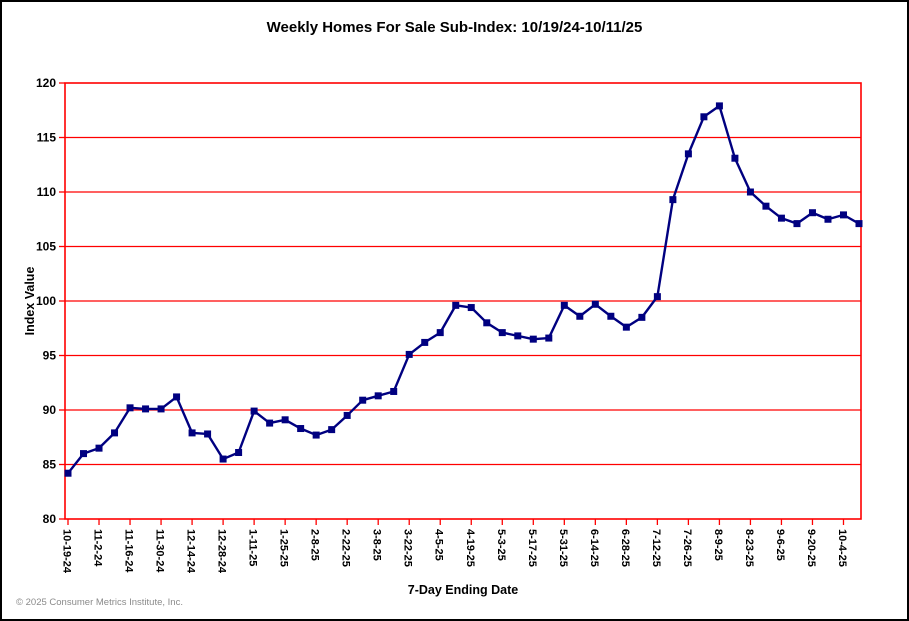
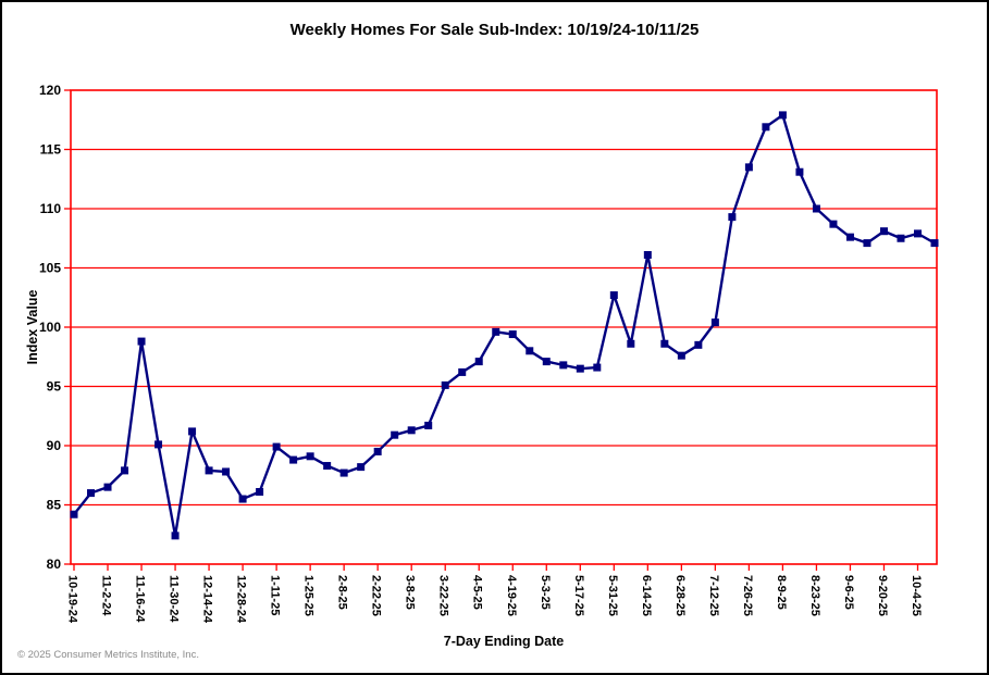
11-16-24: 90.2 -> 98.8
11-30-24: 90.1 -> 82.4
5-31-25: 99.6 -> 102.7
6-14-25: 99.7 -> 106.1
